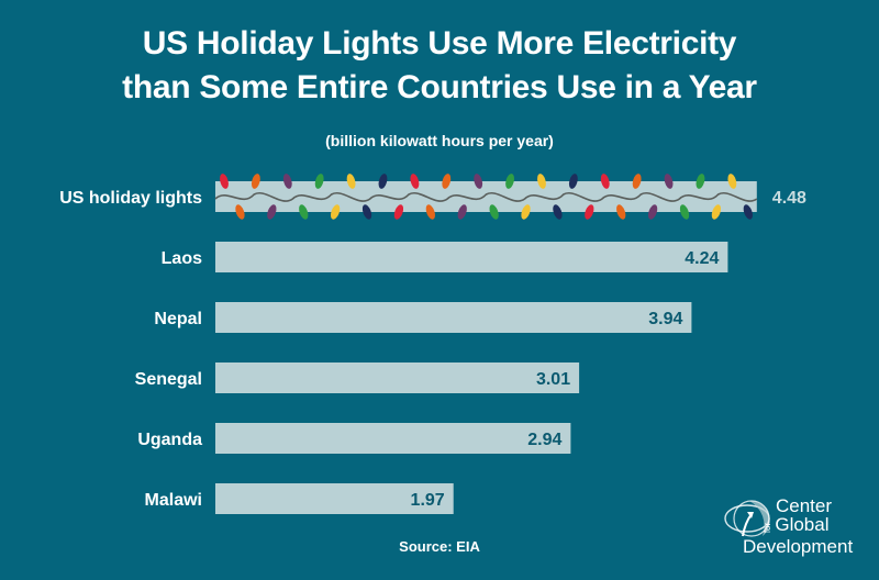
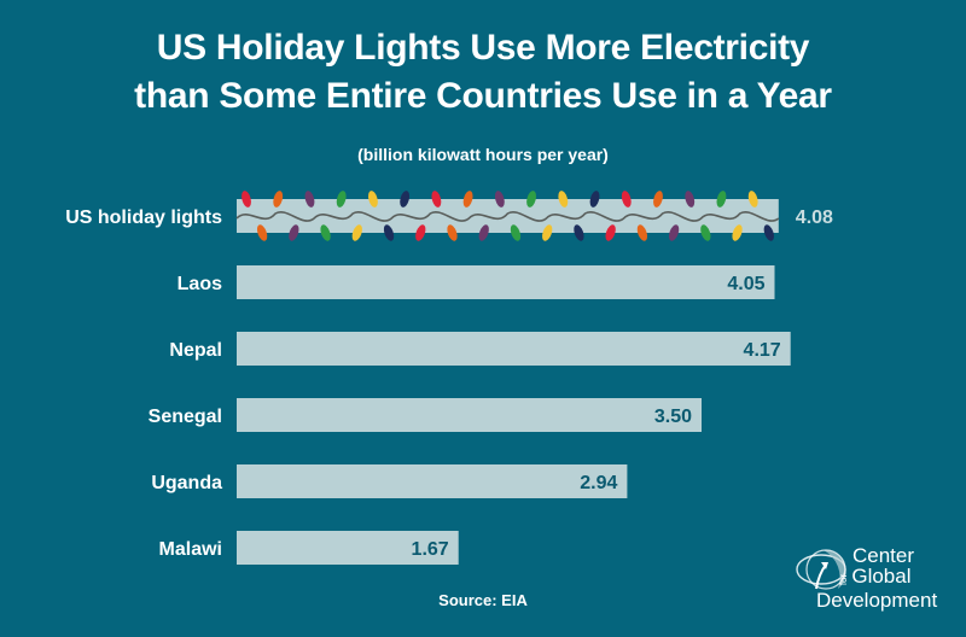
US holiday lights: 4.48 -> 4.08
Laos: 4.24 -> 4.05
Nepal: 3.94 -> 4.17
Senegal: 3.01 -> 3.50
Malawi: 1.97 -> 1.67
